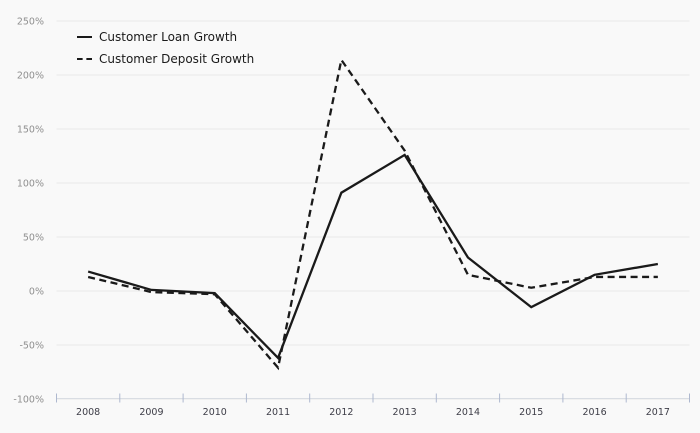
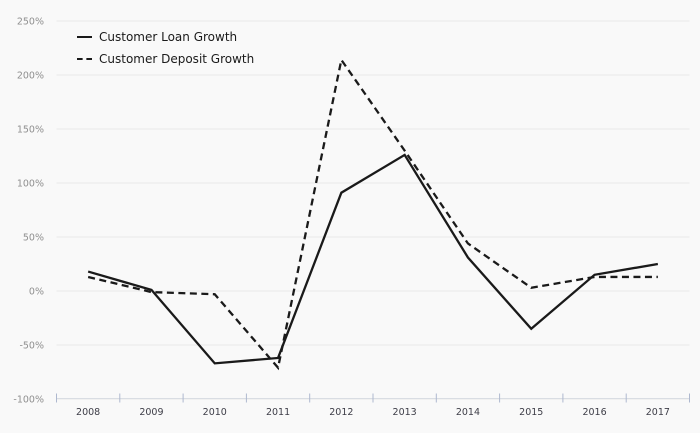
Customer Loan Growth/2010: -2% -> -67%
Customer Deposit Growth/2014: 15% -> 44%
Customer Loan Growth/2015: -15% -> -35%
